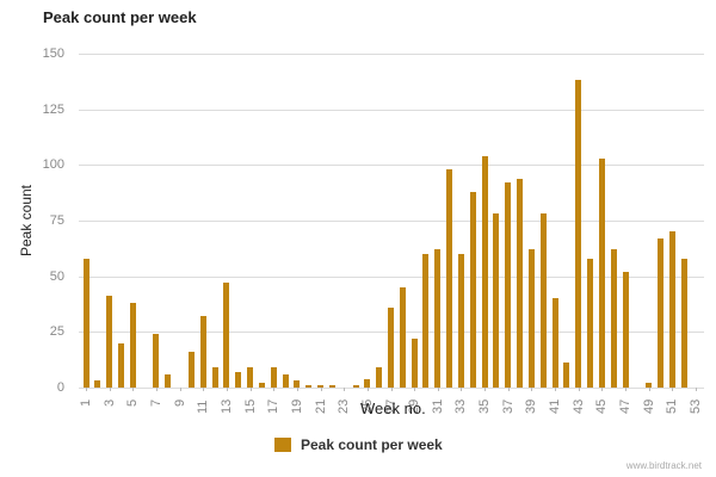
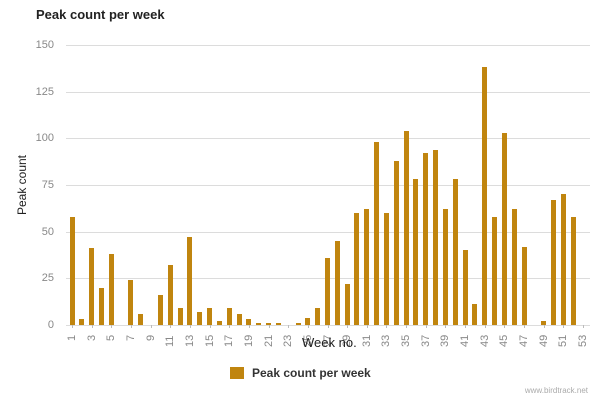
47: 52 -> 42
